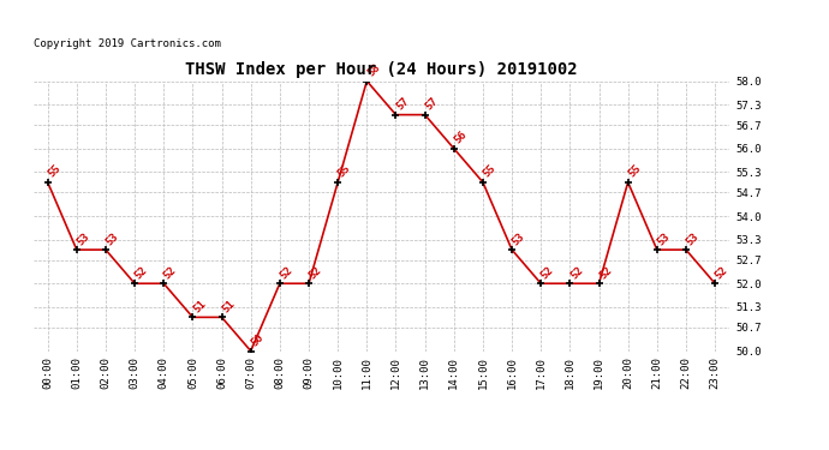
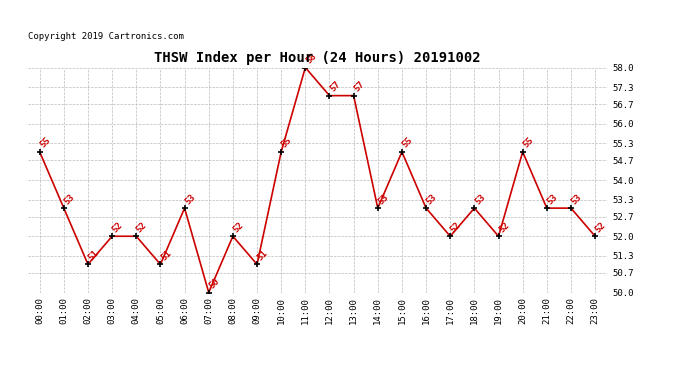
02:00: 53 -> 51
06:00: 51 -> 53
09:00: 52 -> 51
14:00: 56 -> 53
18:00: 52 -> 53
